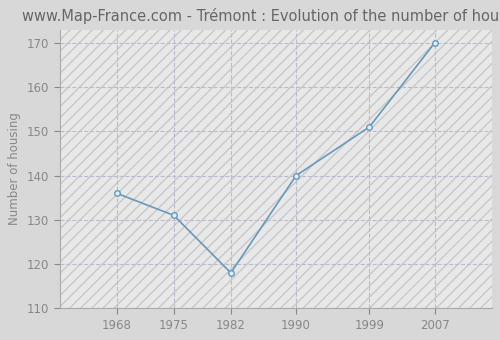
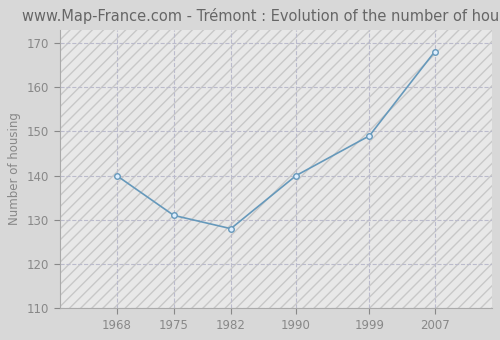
1968: 136 -> 140
1982: 118 -> 128
1999: 151 -> 149
2007: 170 -> 168
